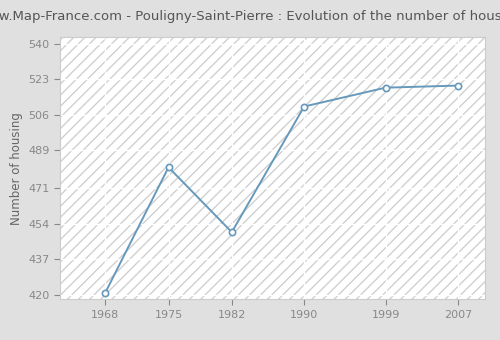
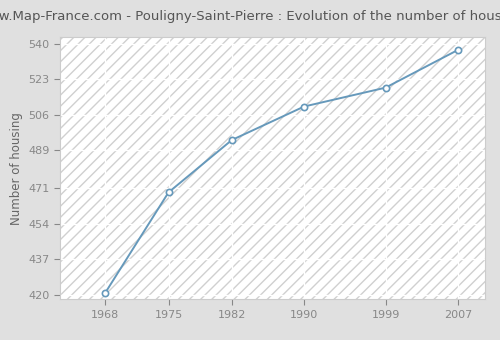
1975: 481 -> 469
1982: 450 -> 494
2007: 520 -> 537
